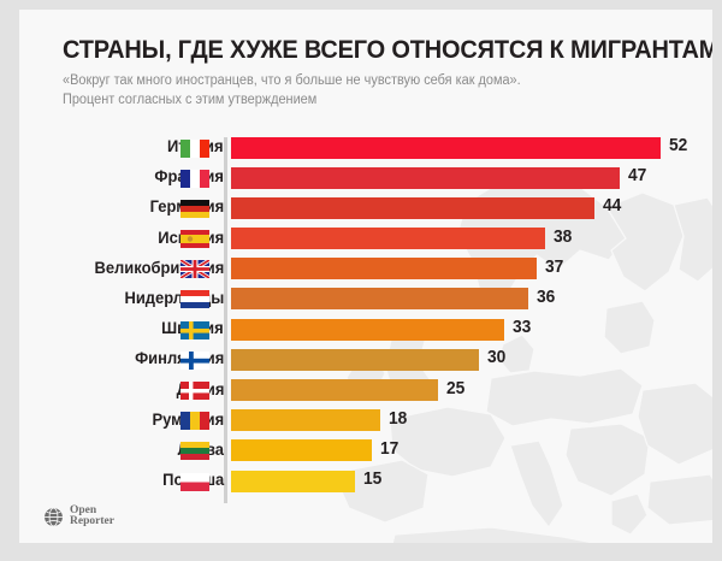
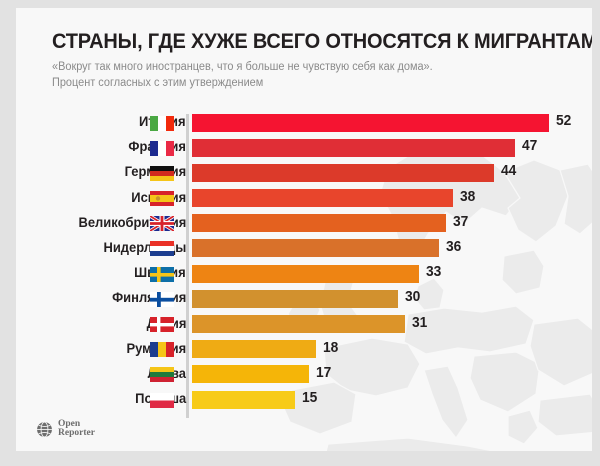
Дания: 25 -> 31
